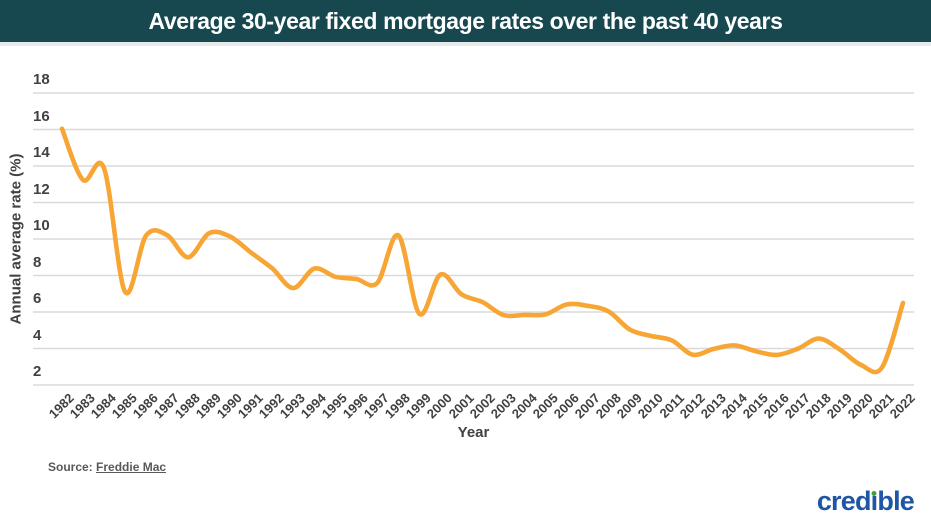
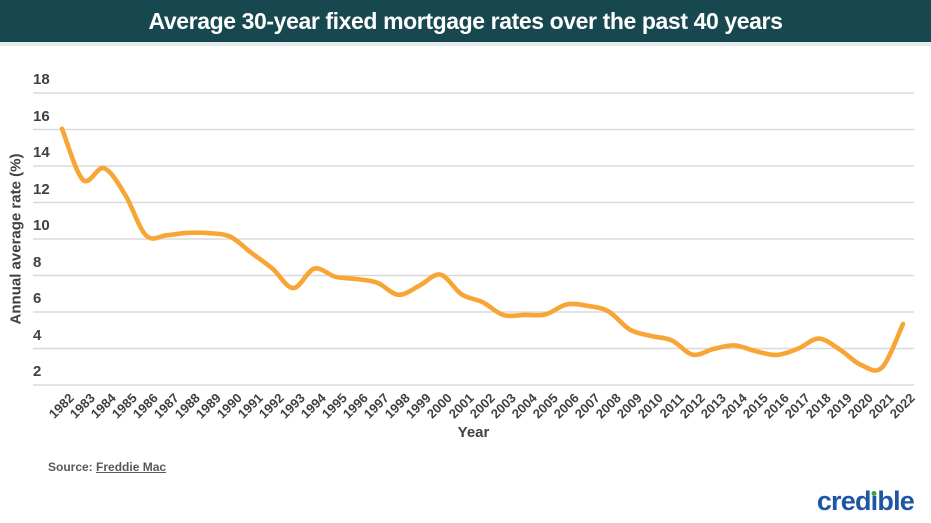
1985: 7.1 -> 12.4
1988: 9.0 -> 10.3
1998: 10.2 -> 6.9
1999: 5.9 -> 7.4
2022: 6.5 -> 5.3
